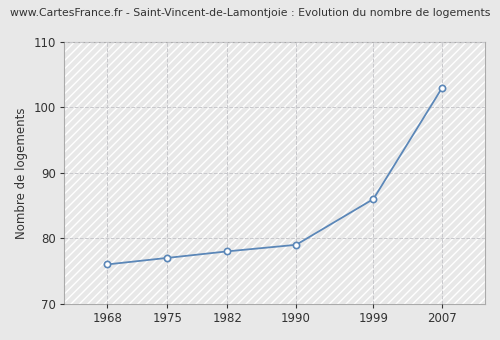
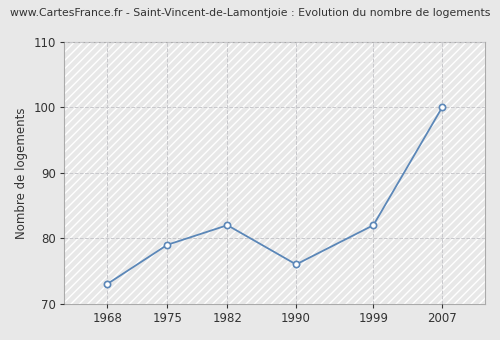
1968: 76 -> 73
1975: 77 -> 79
1982: 78 -> 82
1990: 79 -> 76
1999: 86 -> 82
2007: 103 -> 100
